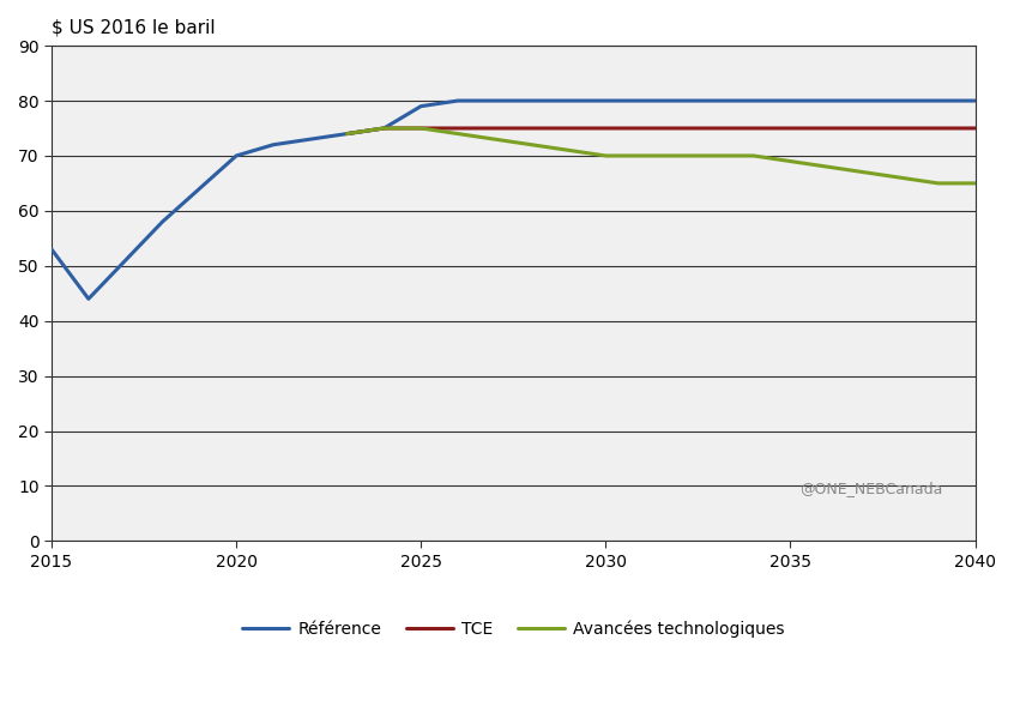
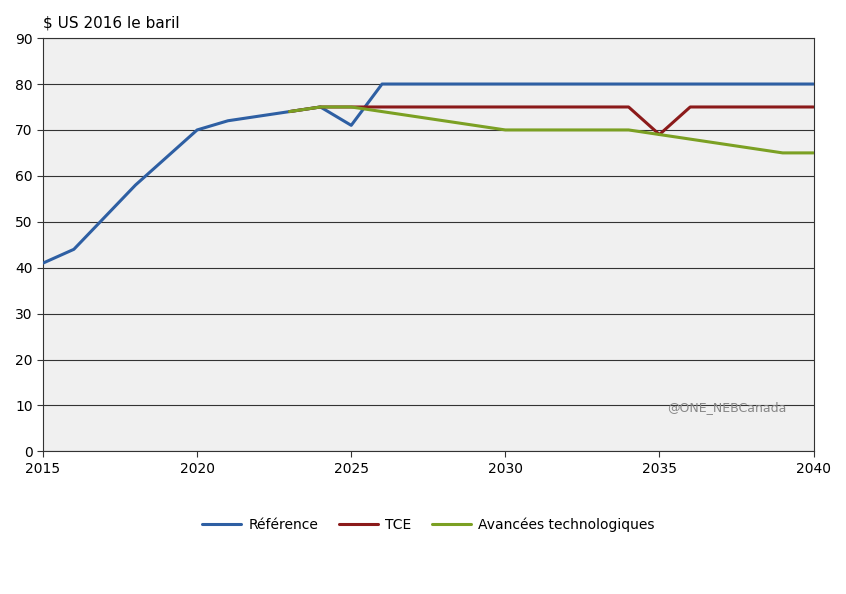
Référence/2015: 53 -> 41
Référence/2025: 79 -> 71
TCE/2035: 75 -> 69
